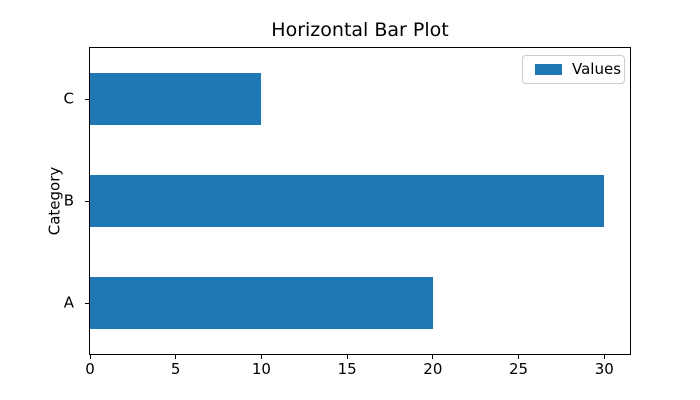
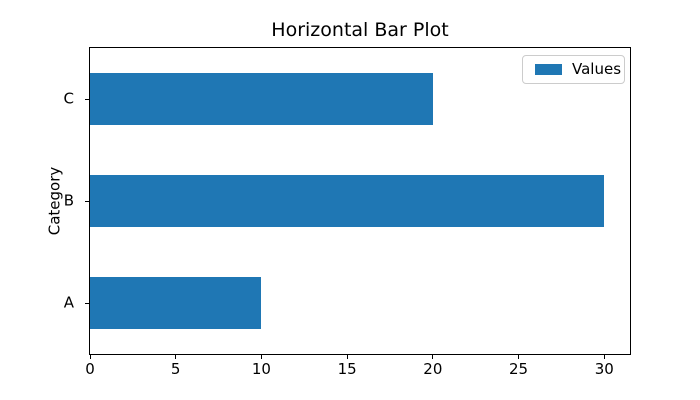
A: 20 -> 10
C: 10 -> 20
